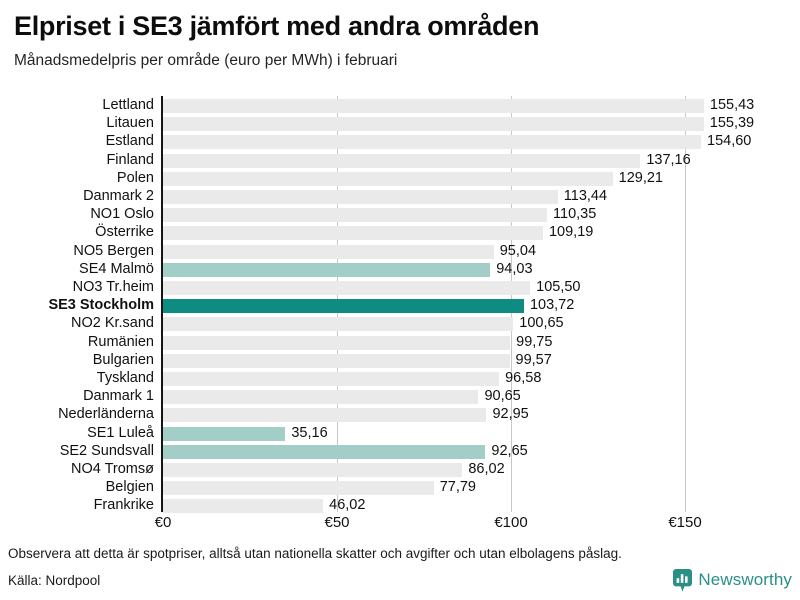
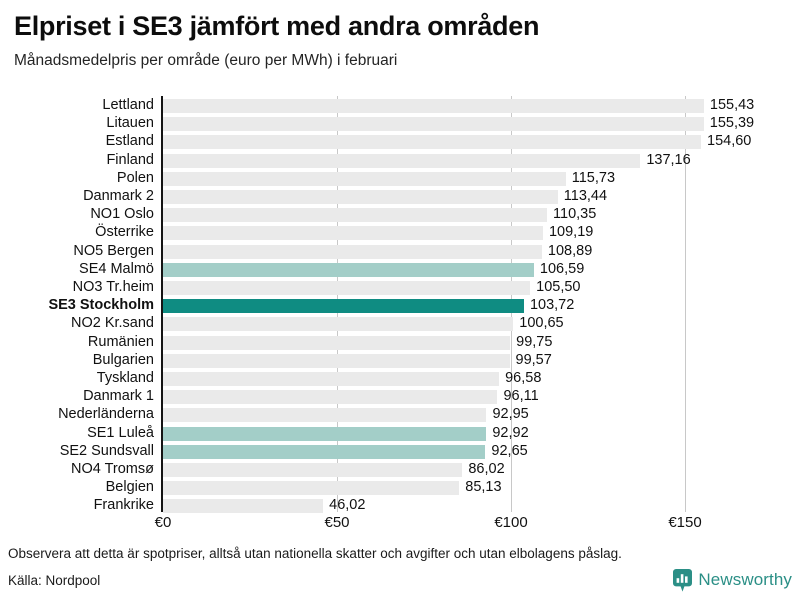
Polen: 129,21 -> 115,73
NO5 Bergen: 95,04 -> 108,89
SE4 Malmö: 94,03 -> 106,59
Danmark 1: 90,65 -> 96,11
SE1 Luleå: 35,16 -> 92,92
Belgien: 77,79 -> 85,13
